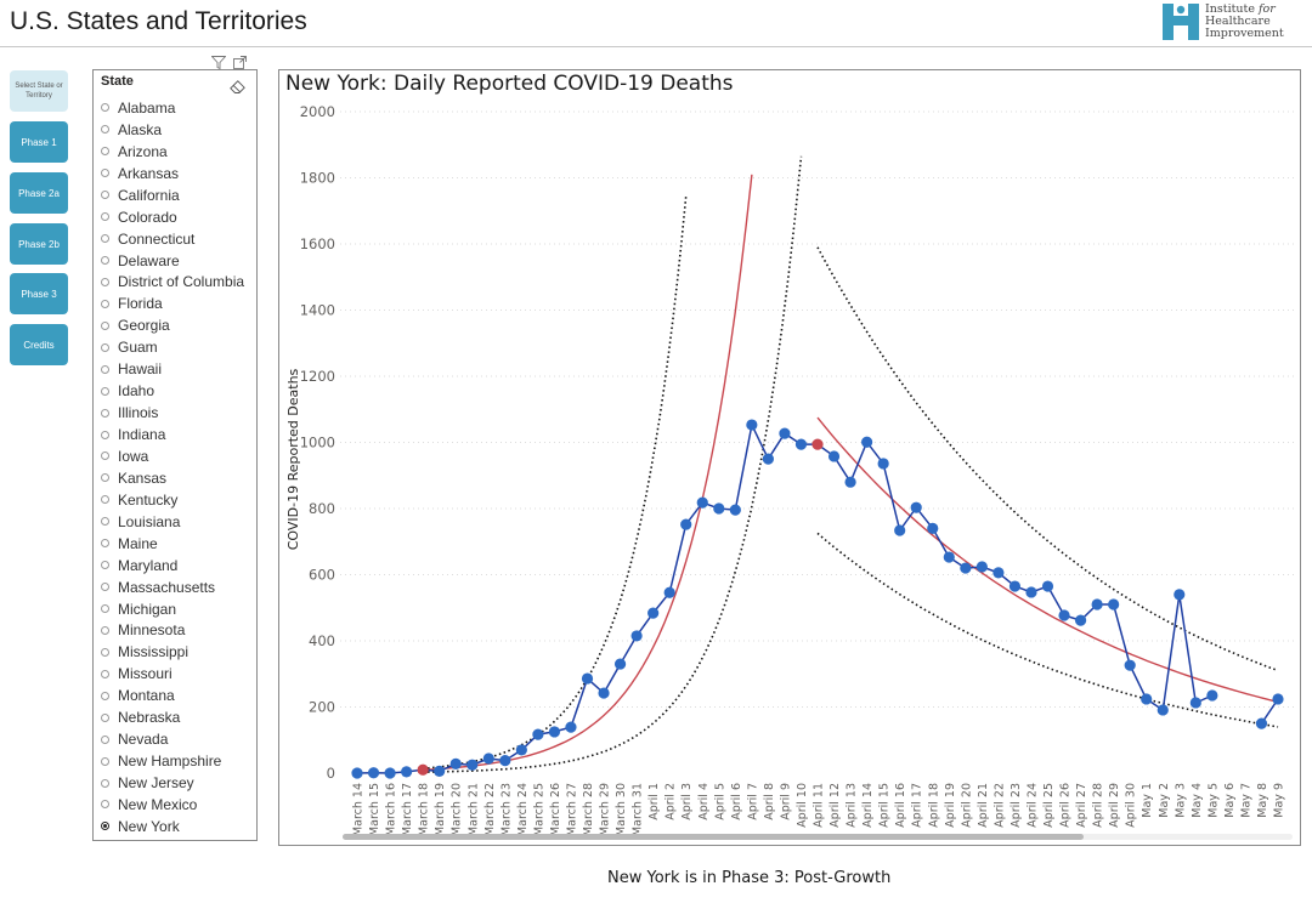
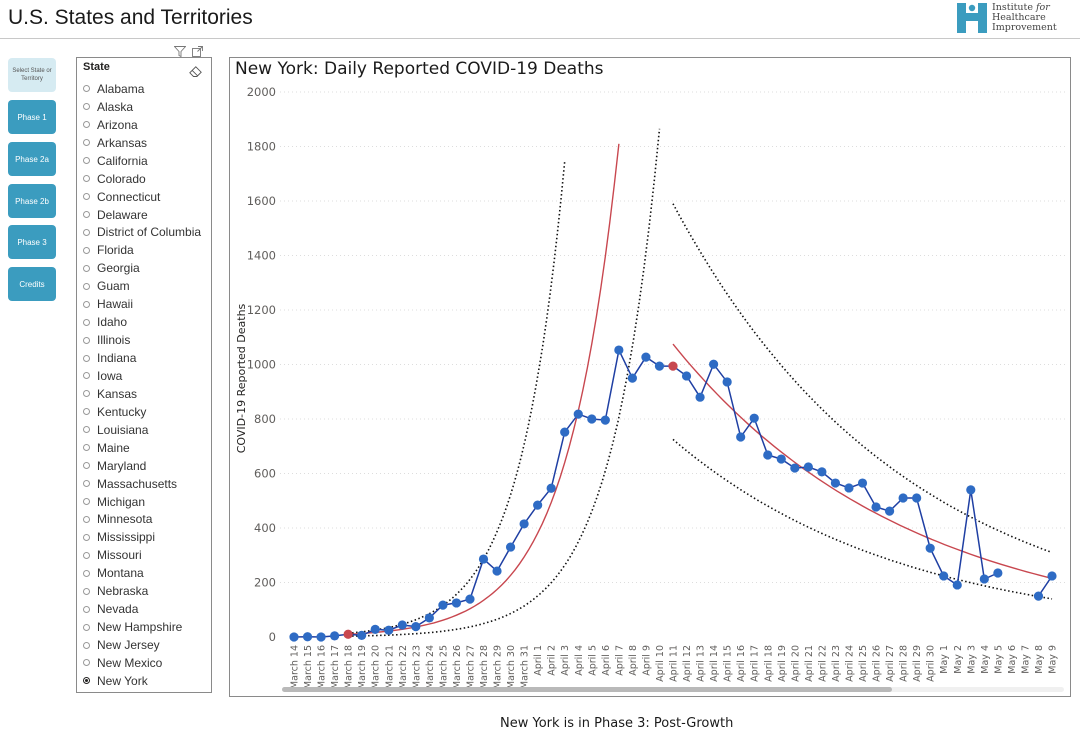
April 18: 740 -> 670
